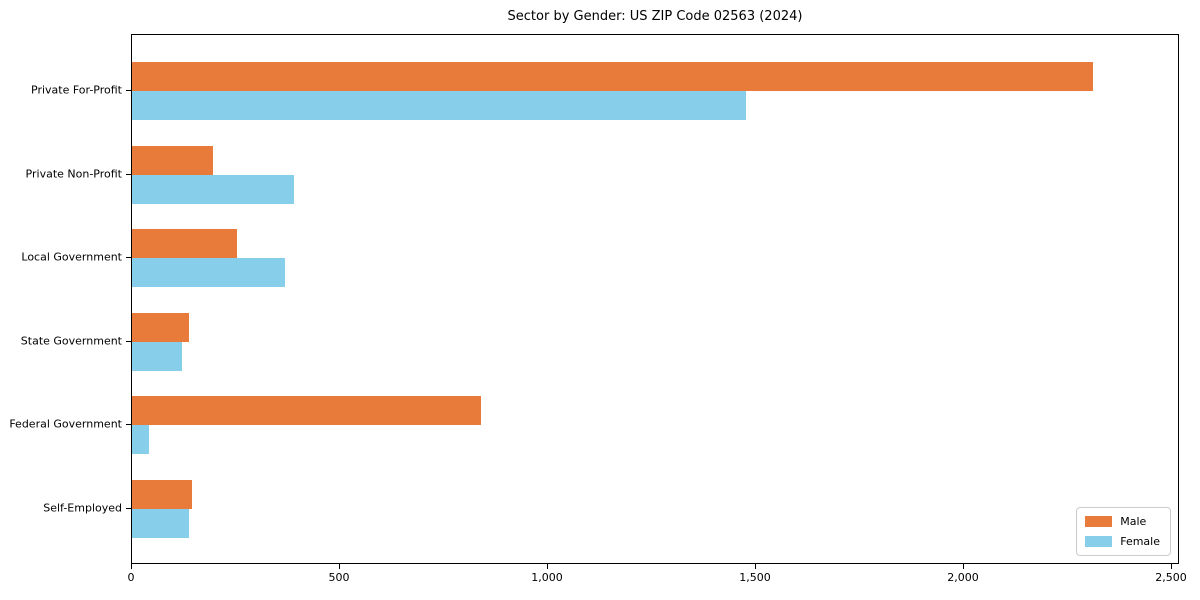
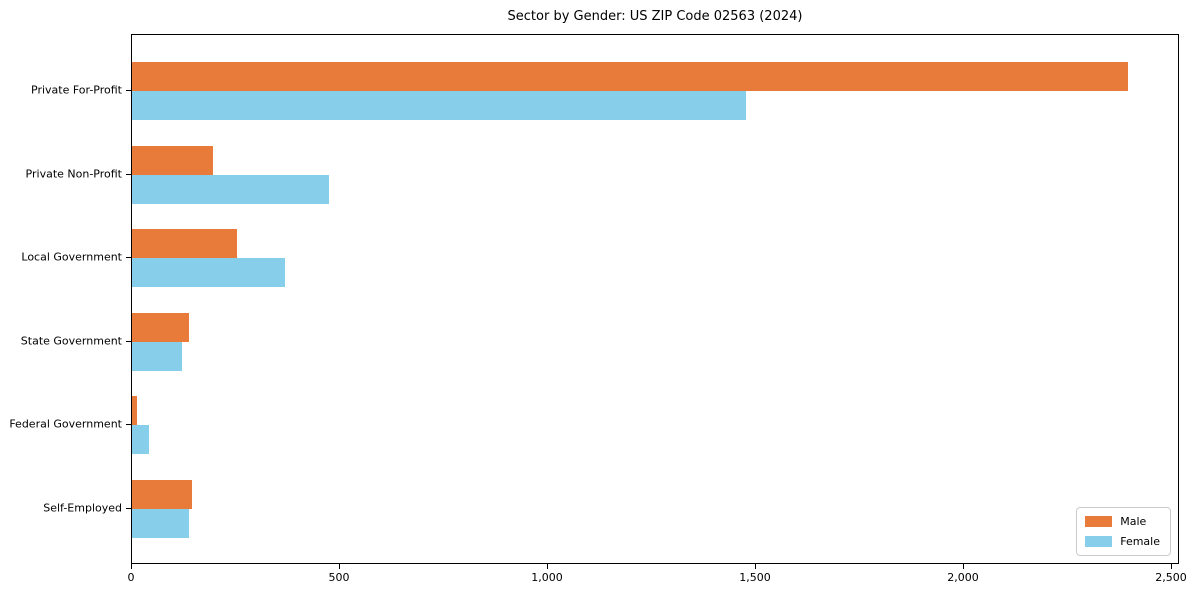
Male/Private For-Profit: 2310 -> 2400
Female/Private Non-Profit: 390 -> 470
Male/Federal Government: 840 -> 10
